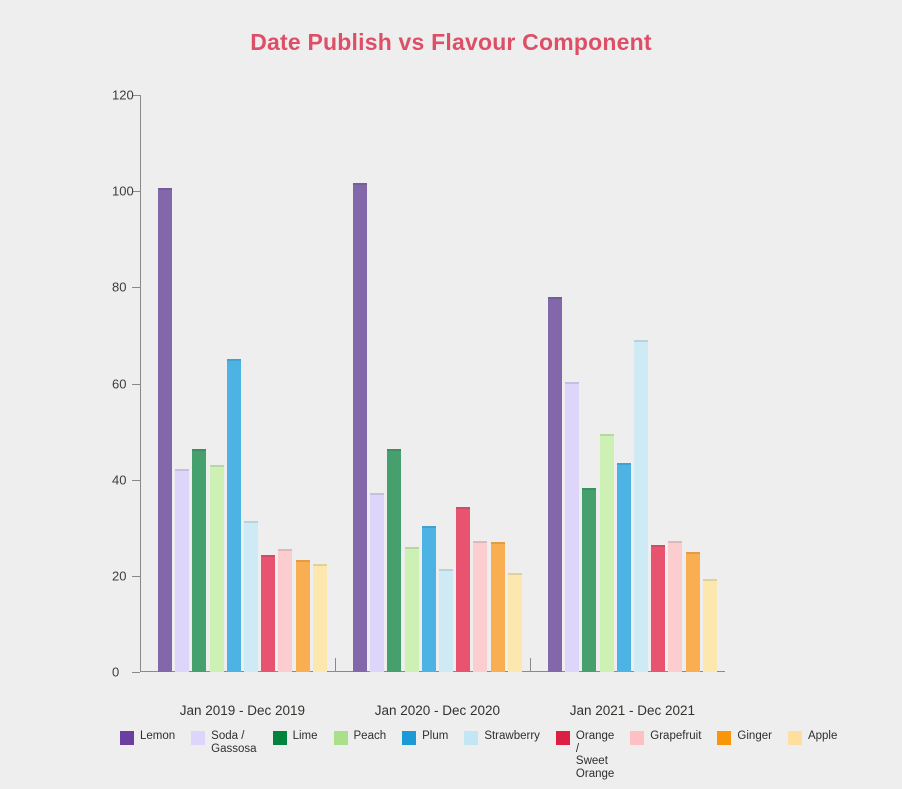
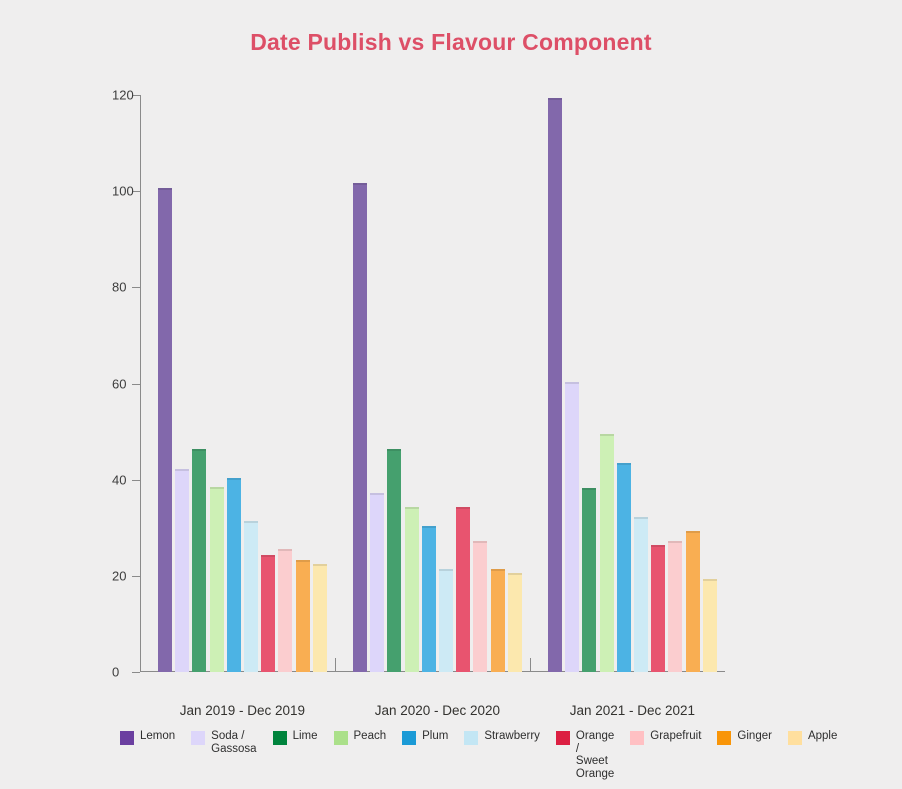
Peach/Jan 2019 - Dec 2019: 43 -> 38
Plum/Jan 2019 - Dec 2019: 65 -> 40
Peach/Jan 2020 - Dec 2020: 26 -> 34
Ginger/Jan 2020 - Dec 2020: 27 -> 21
Lemon/Jan 2021 - Dec 2021: 78 -> 119
Strawberry/Jan 2021 - Dec 2021: 69 -> 32
Ginger/Jan 2021 - Dec 2021: 25 -> 29
